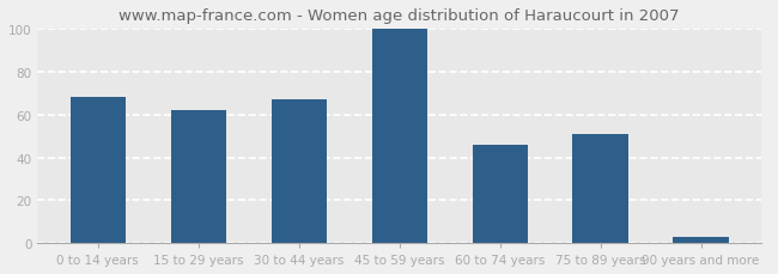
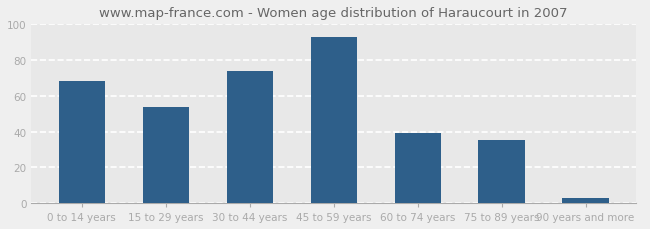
15 to 29 years: 62 -> 54
30 to 44 years: 67 -> 74
45 to 59 years: 100 -> 93
60 to 74 years: 46 -> 39
75 to 89 years: 51 -> 35
